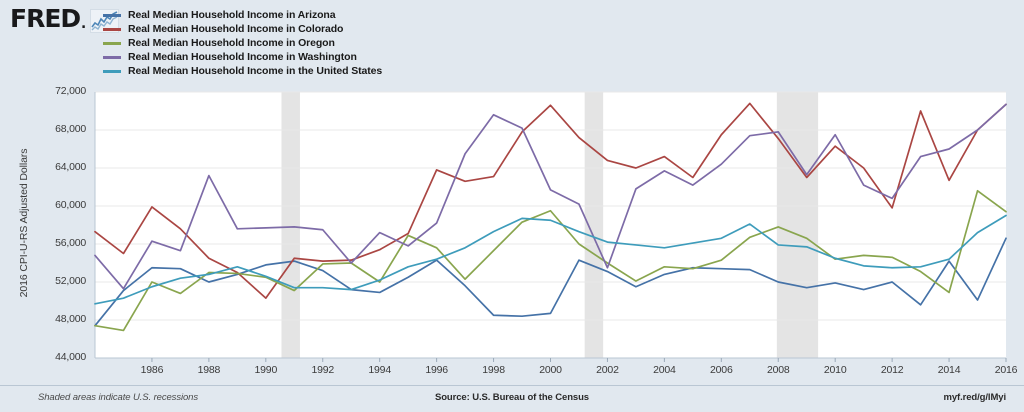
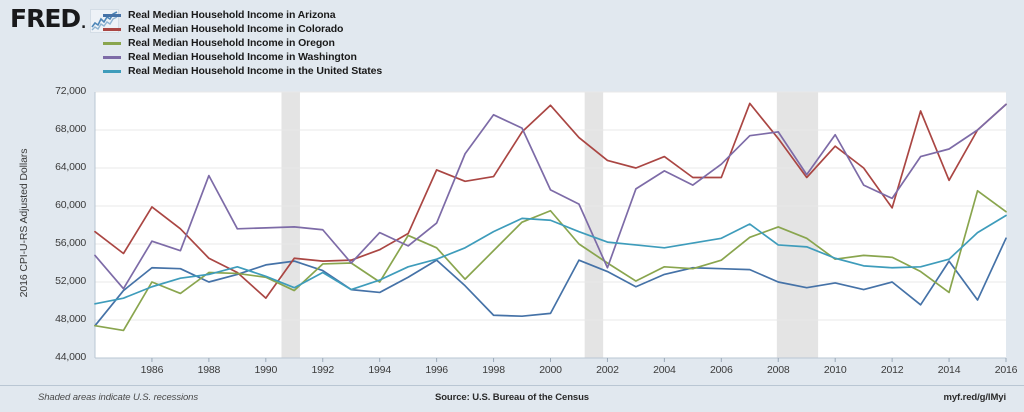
Real Median Household Income in the United States/1992: 51000 -> 53000
Real Median Household Income in Colorado/2006: 68000 -> 63000
